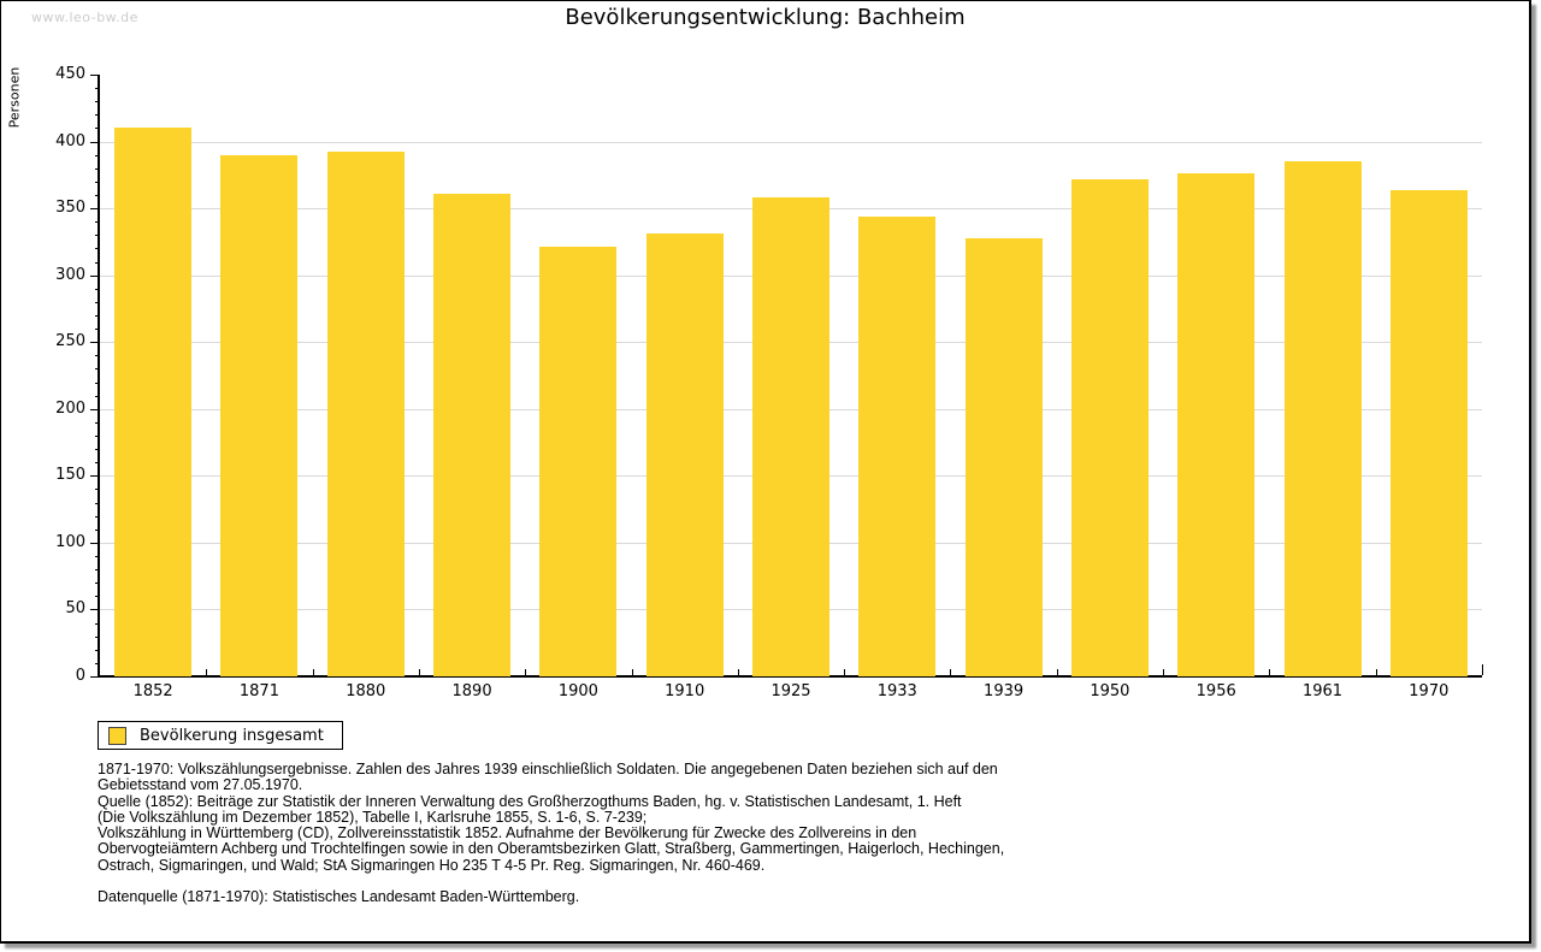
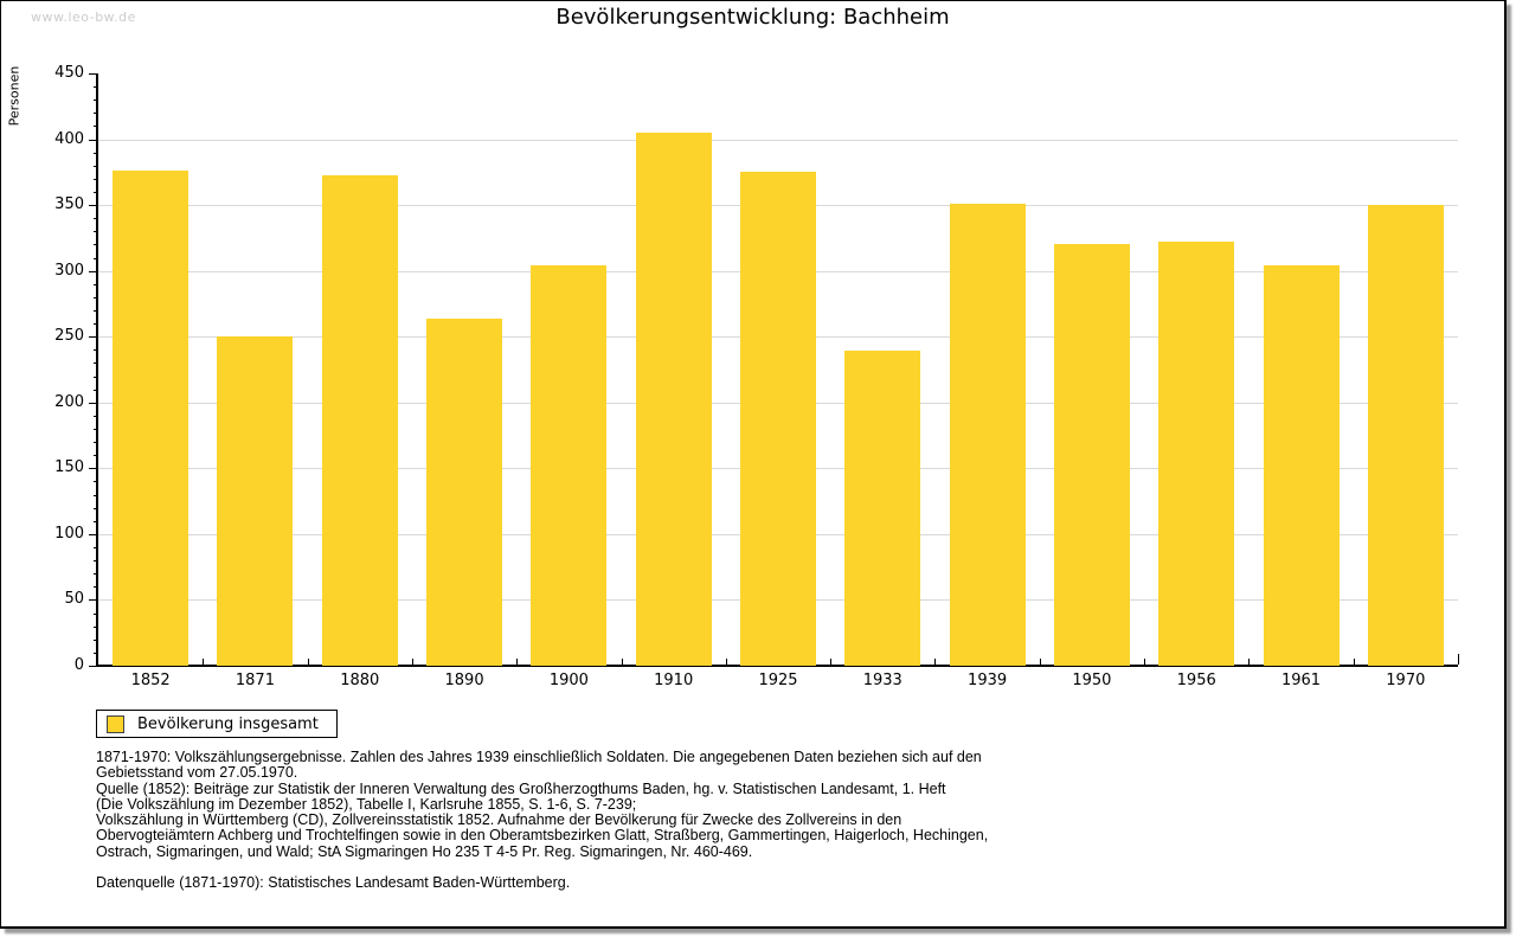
1852: 410 -> 376
1871: 390 -> 250
1880: 392 -> 373
1890: 361 -> 264
1900: 321 -> 304
1910: 331 -> 405
1925: 358 -> 375
1933: 344 -> 239
1939: 328 -> 351
1950: 372 -> 320
1956: 376 -> 322
1961: 385 -> 304
1970: 364 -> 350
